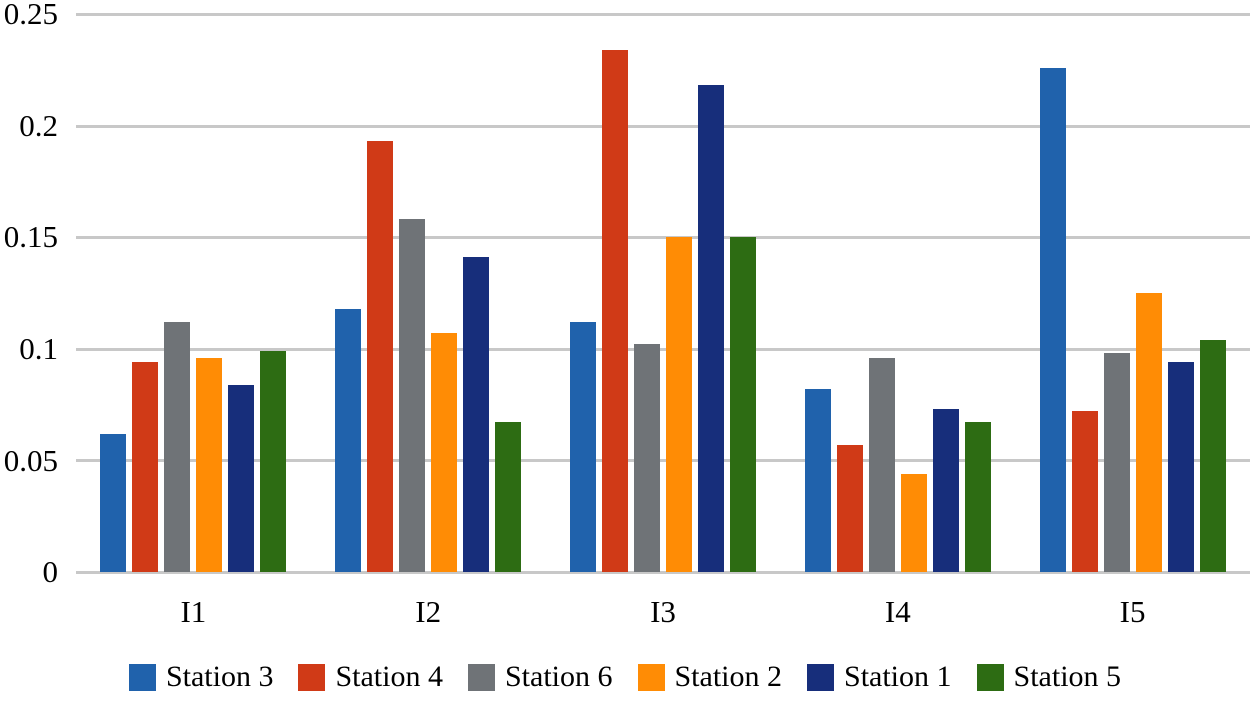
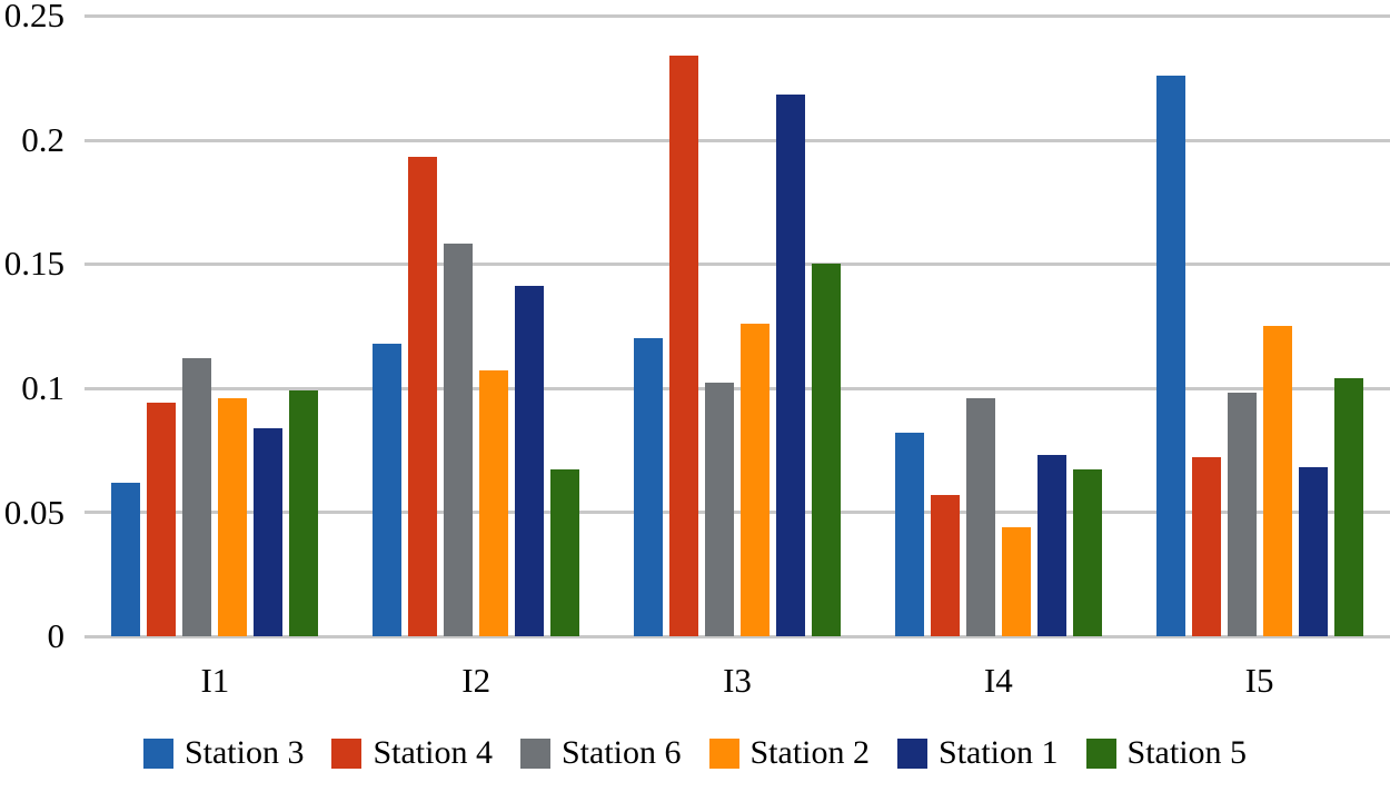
Station 3/I3: 0.112 -> 0.120
Station 2/I3: 0.150 -> 0.126
Station 1/I5: 0.094 -> 0.068
